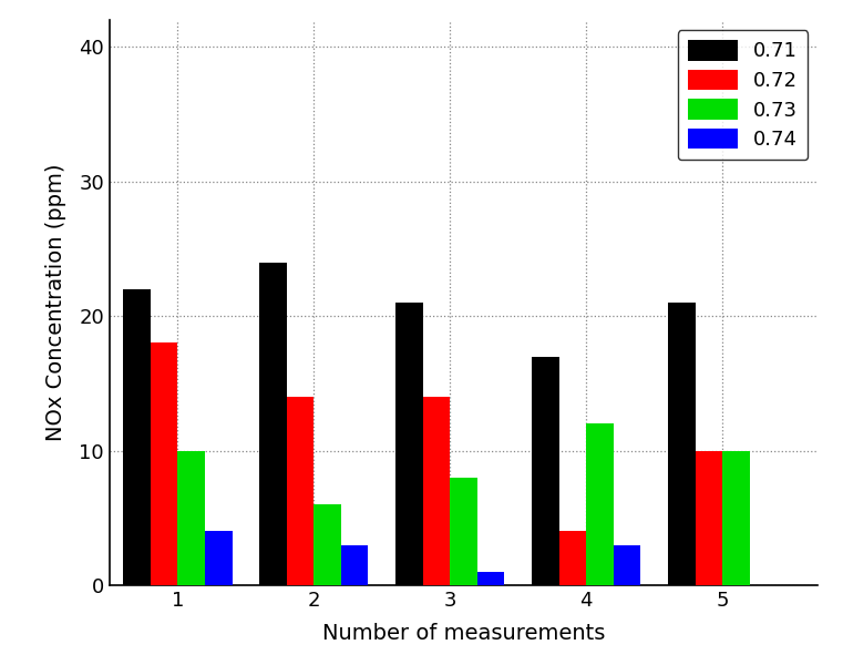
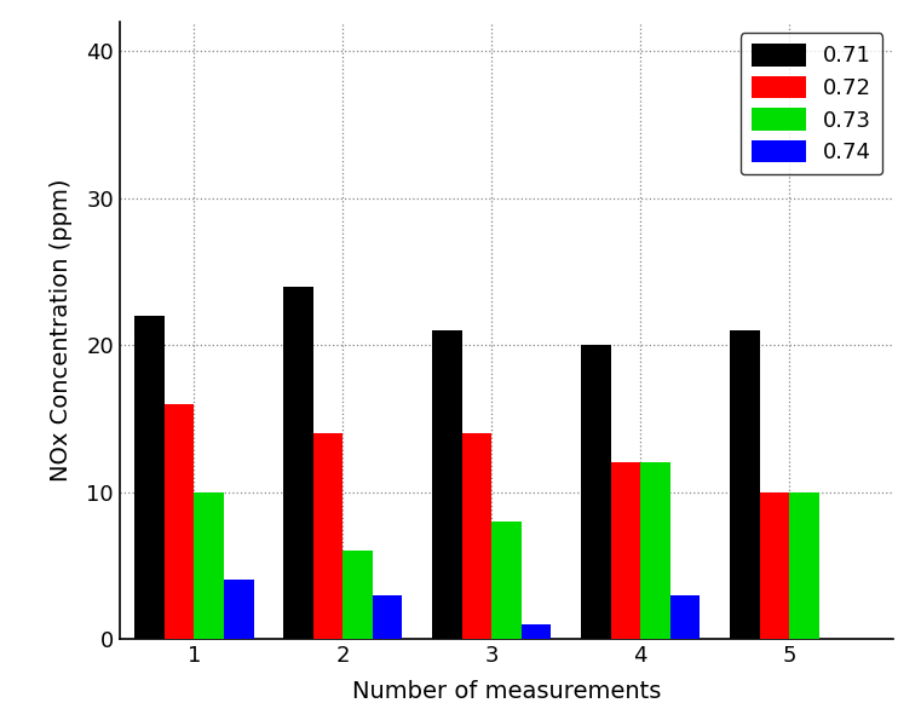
0.72/1: 18 -> 16
0.71/4: 17 -> 20
0.72/4: 4 -> 12
